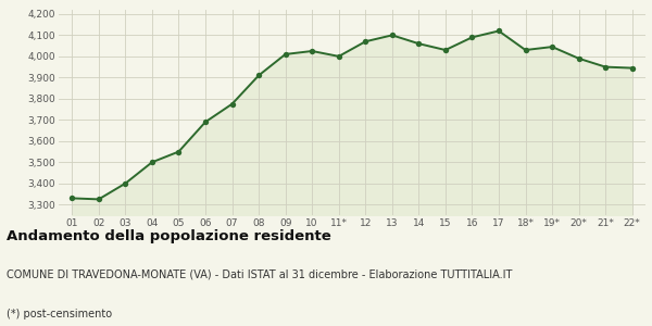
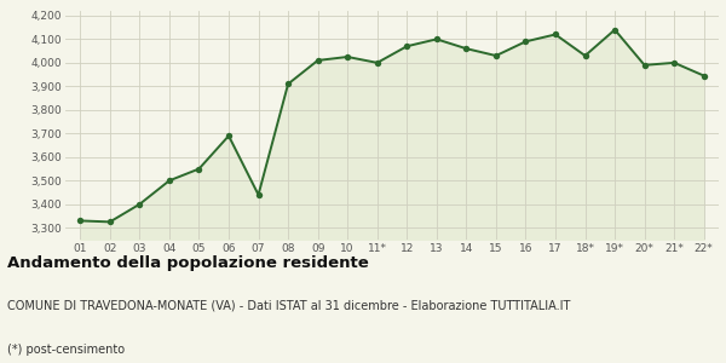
07: 3,780 -> 3,440
19*: 4,040 -> 4,140
21*: 3,950 -> 4,000
